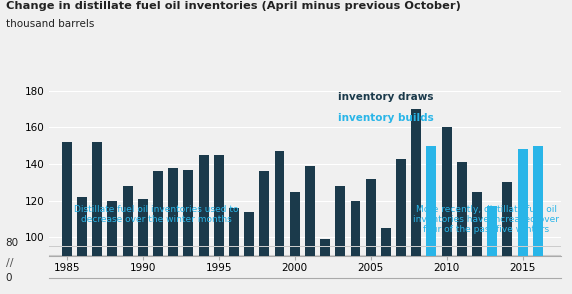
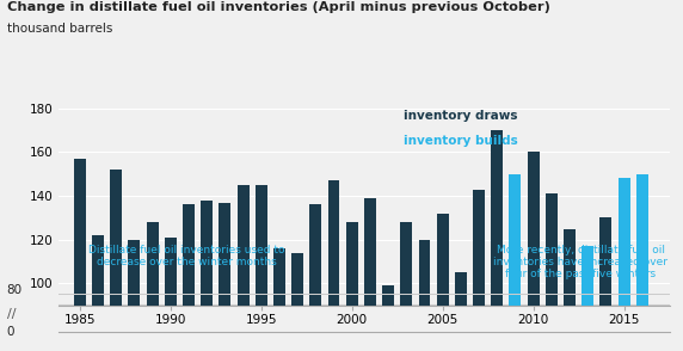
1985: 152 -> 157
2000: 125 -> 128
